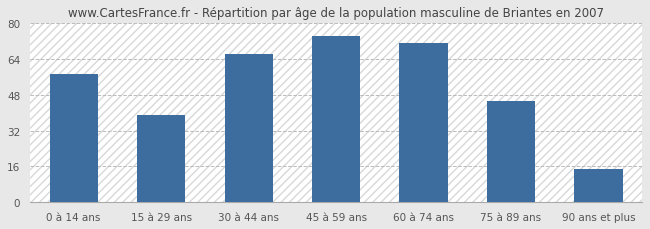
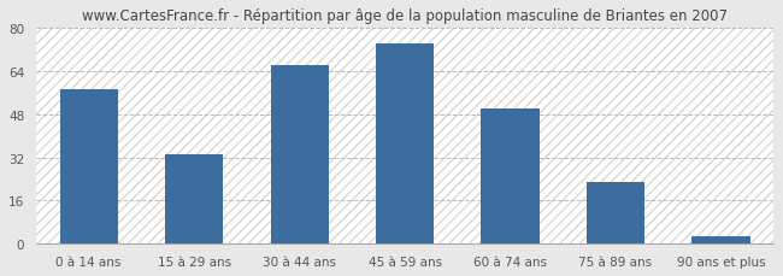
15 à 29 ans: 39 -> 33
60 à 74 ans: 71 -> 50
75 à 89 ans: 45 -> 23
90 ans et plus: 15 -> 3
